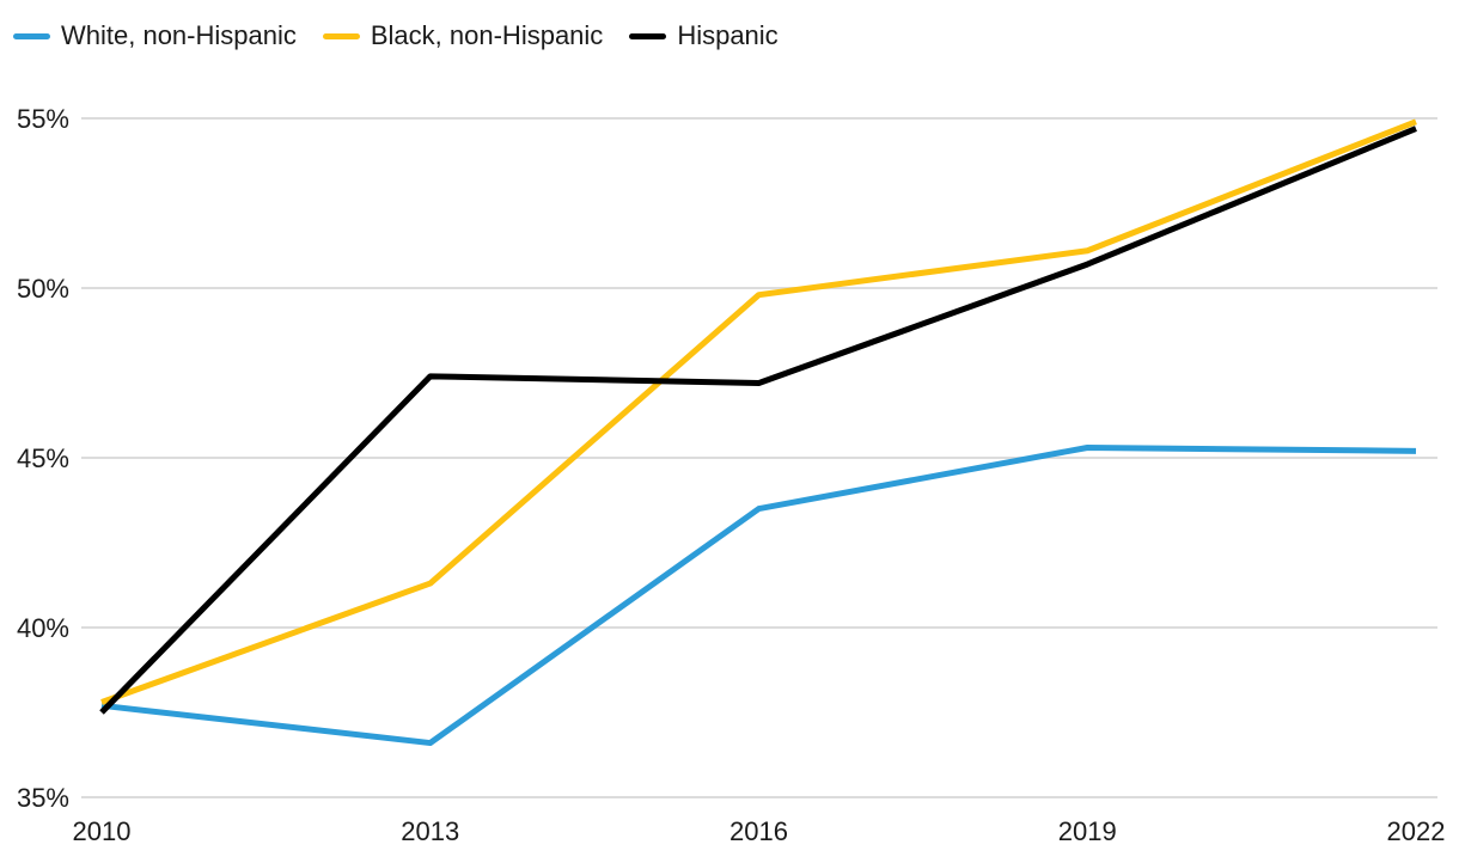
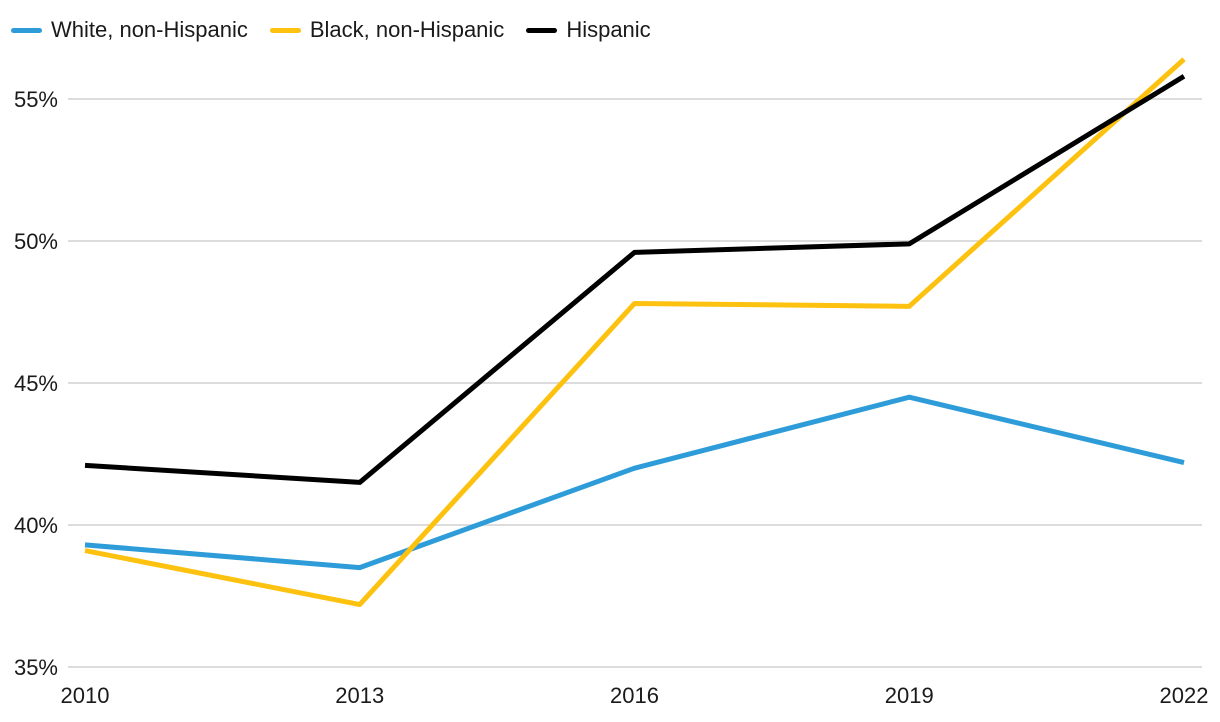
White, non-Hispanic/2010: 37.7% -> 39.3%
Black, non-Hispanic/2010: 37.8% -> 39.1%
Hispanic/2010: 37.5% -> 42.1%
White, non-Hispanic/2013: 36.6% -> 38.5%
Black, non-Hispanic/2013: 41.3% -> 37.2%
Hispanic/2013: 47.4% -> 41.5%
White, non-Hispanic/2016: 43.5% -> 42.0%
Black, non-Hispanic/2016: 49.8% -> 47.8%
Hispanic/2016: 47.2% -> 49.6%
White, non-Hispanic/2019: 45.3% -> 44.5%
Black, non-Hispanic/2019: 51.1% -> 47.7%
Hispanic/2019: 50.7% -> 49.9%
White, non-Hispanic/2022: 45.2% -> 42.2%
Black, non-Hispanic/2022: 54.9% -> 56.4%
Hispanic/2022: 54.7% -> 55.8%
